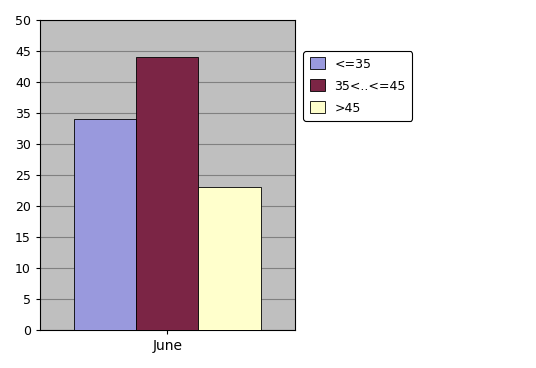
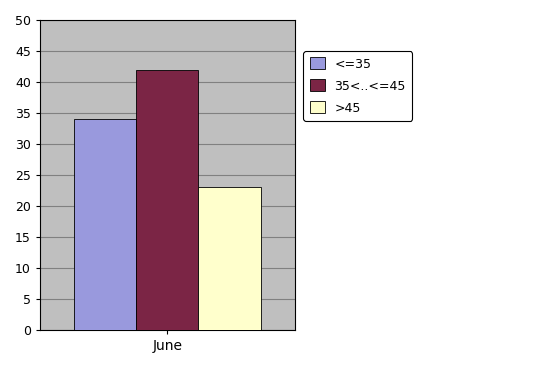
June: 44 -> 42
